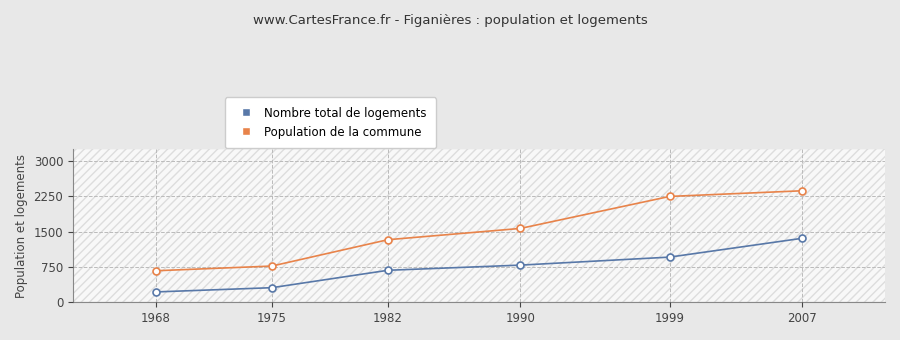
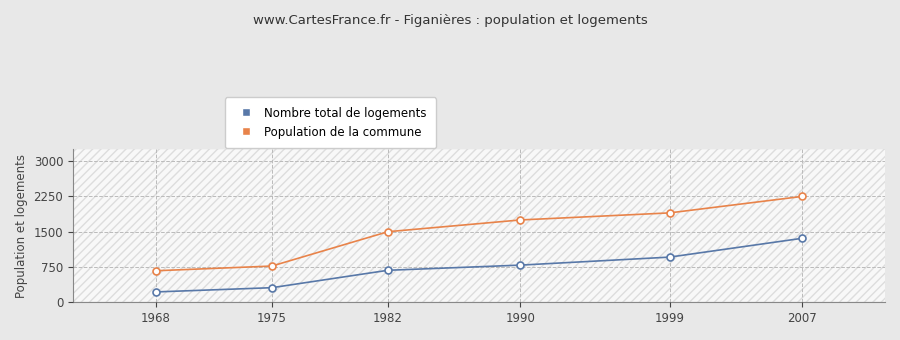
Population de la commune/1982: 1330 -> 1500
Population de la commune/1990: 1570 -> 1750
Population de la commune/1999: 2250 -> 1900
Population de la commune/2007: 2370 -> 2250
